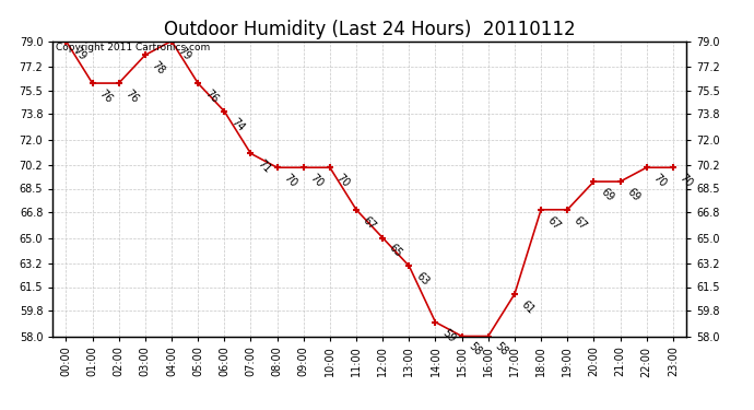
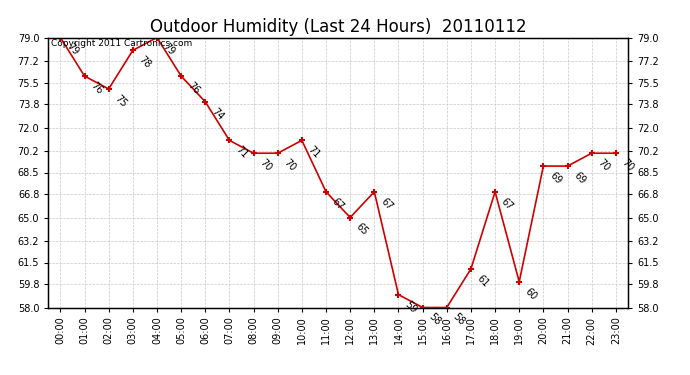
02:00: 76 -> 75
10:00: 70 -> 71
13:00: 63 -> 67
19:00: 67 -> 60
